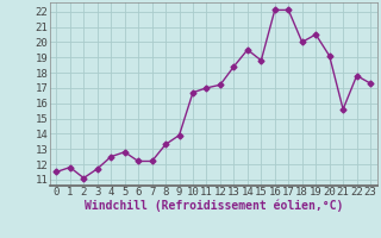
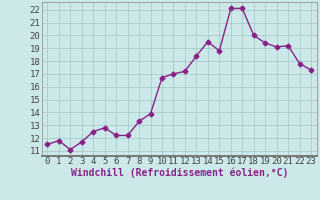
19: 20.5 -> 19.4
21: 15.6 -> 19.2
